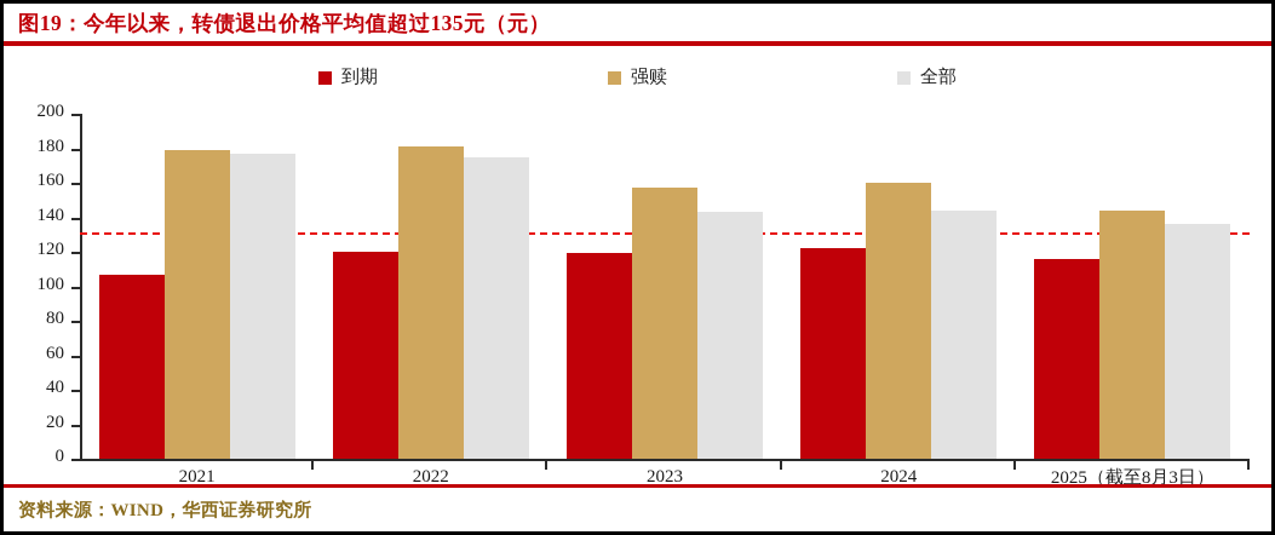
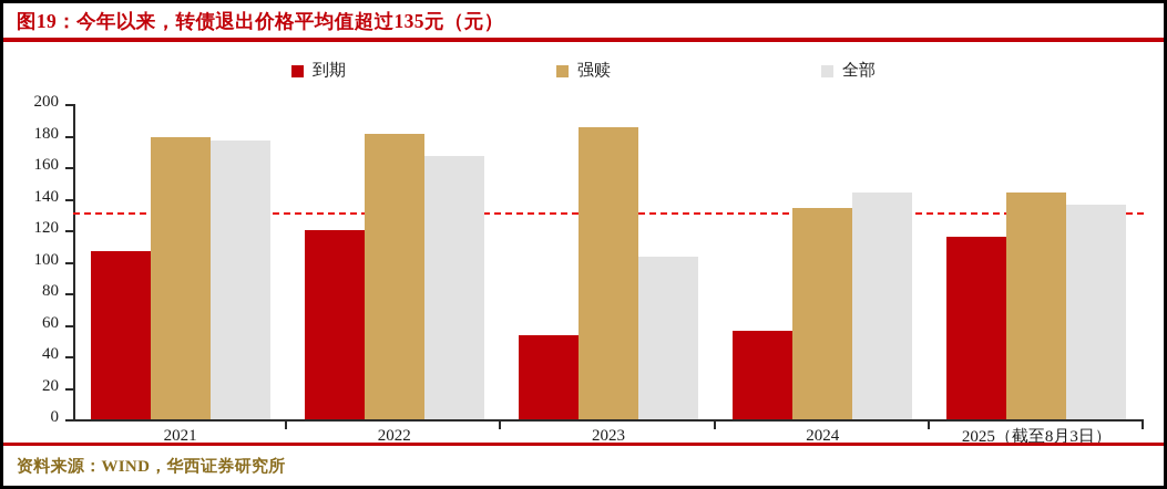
全部/2022: 175 -> 167
到期/2023: 119 -> 53
强赎/2023: 157 -> 185
全部/2023: 143 -> 103
到期/2024: 122 -> 56
强赎/2024: 160 -> 134
